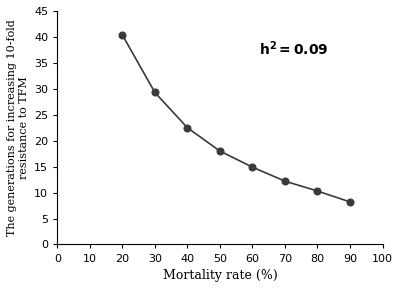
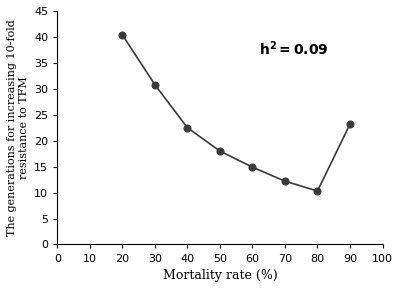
30: 29.3 -> 30.8
90: 8.2 -> 23.2
